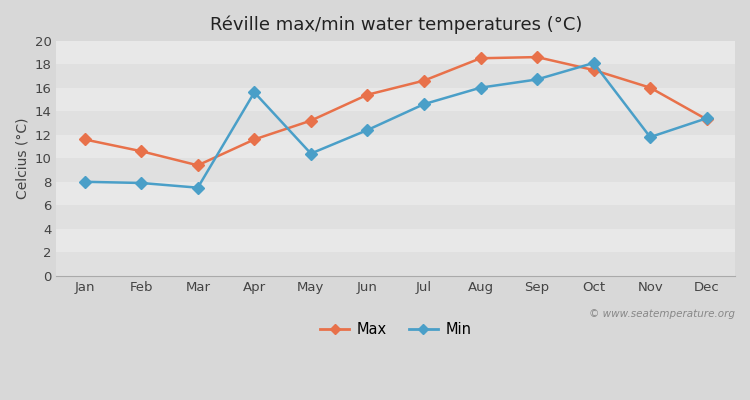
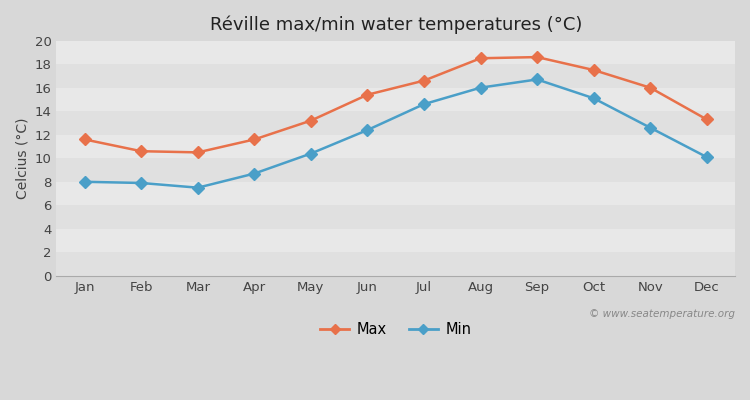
Max/Mar: 9.4 -> 10.5
Min/Apr: 15.6 -> 8.7
Min/Oct: 18.1 -> 15.1
Min/Nov: 11.8 -> 12.6
Min/Dec: 13.4 -> 10.1
